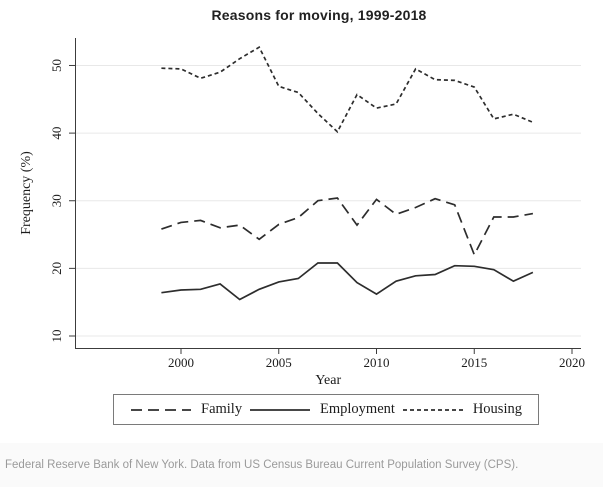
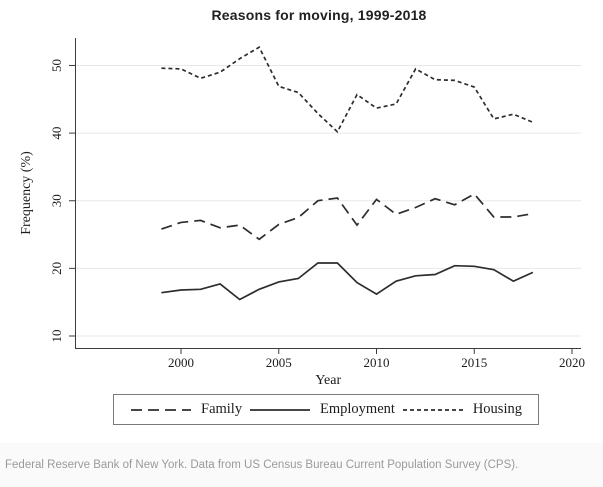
Family/2015: 22 -> 31
